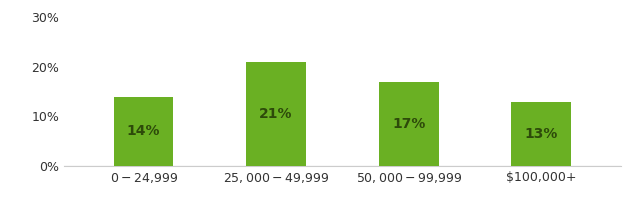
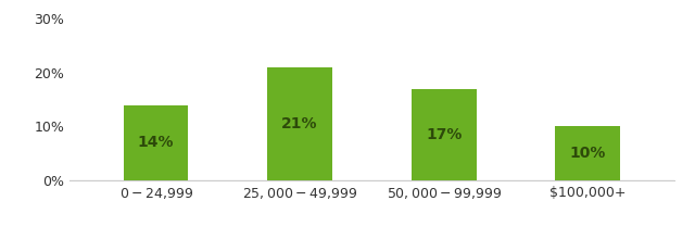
$100,000+: 13% -> 10%
